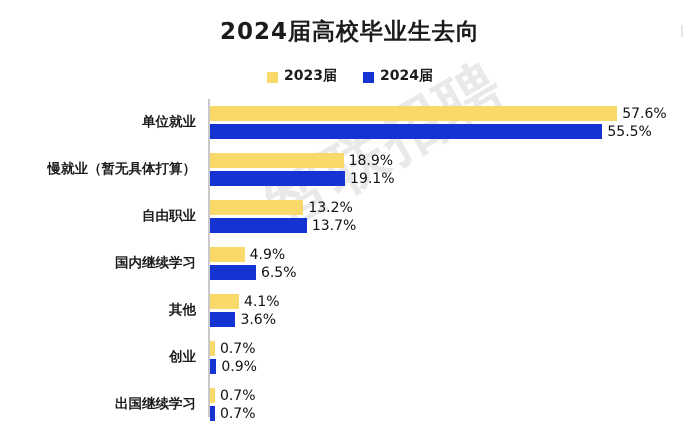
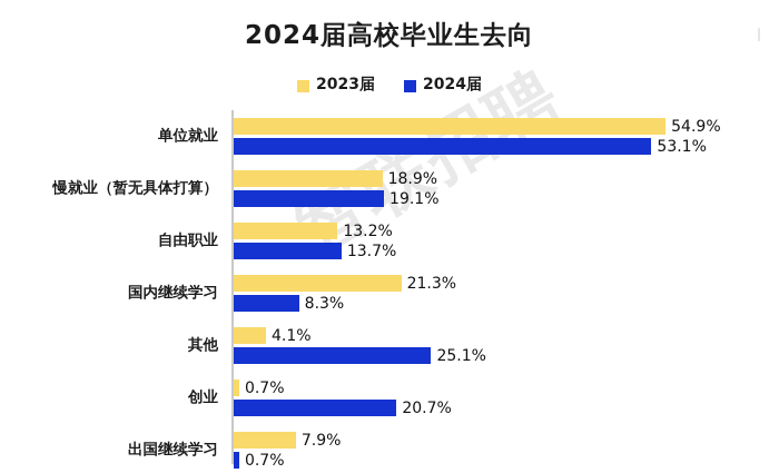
2023届/单位就业: 57.6% -> 54.9%
2024届/单位就业: 55.5% -> 53.1%
2023届/国内继续学习: 4.9% -> 21.3%
2024届/国内继续学习: 6.5% -> 8.3%
2024届/其他: 3.6% -> 25.1%
2024届/创业: 0.9% -> 20.7%
2023届/出国继续学习: 0.7% -> 7.9%
